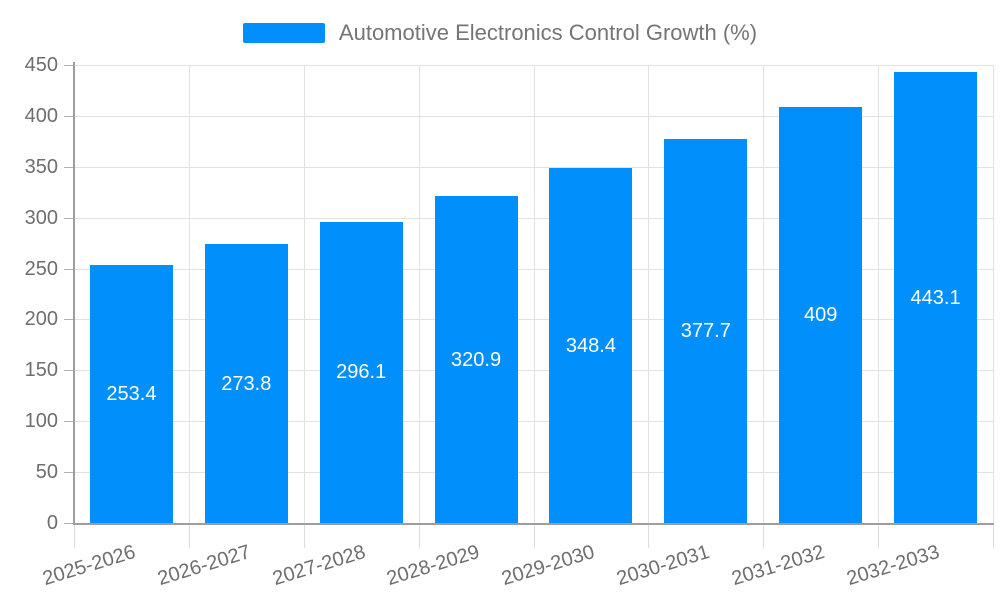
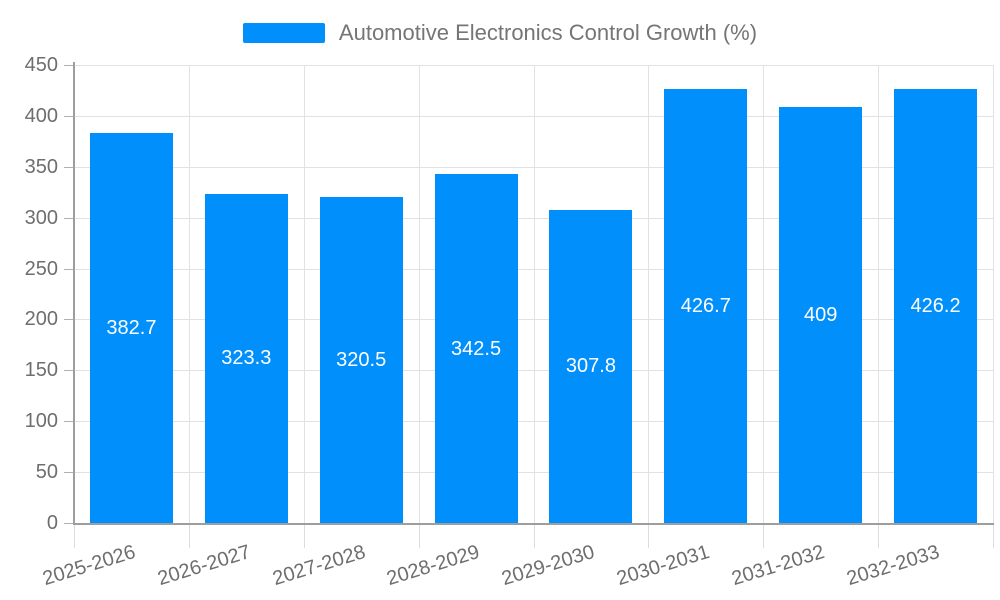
2025-2026: 253.4 -> 382.7
2026-2027: 273.8 -> 323.3
2027-2028: 296.1 -> 320.5
2028-2029: 320.9 -> 342.5
2029-2030: 348.4 -> 307.8
2030-2031: 377.7 -> 426.7
2032-2033: 443.1 -> 426.2
